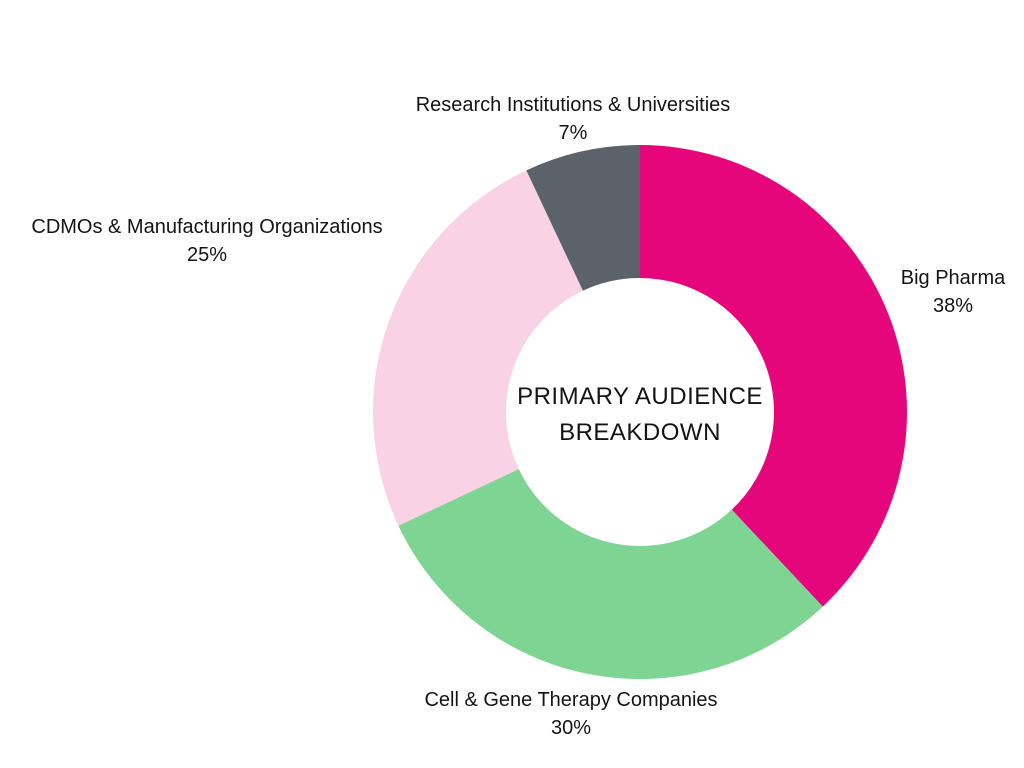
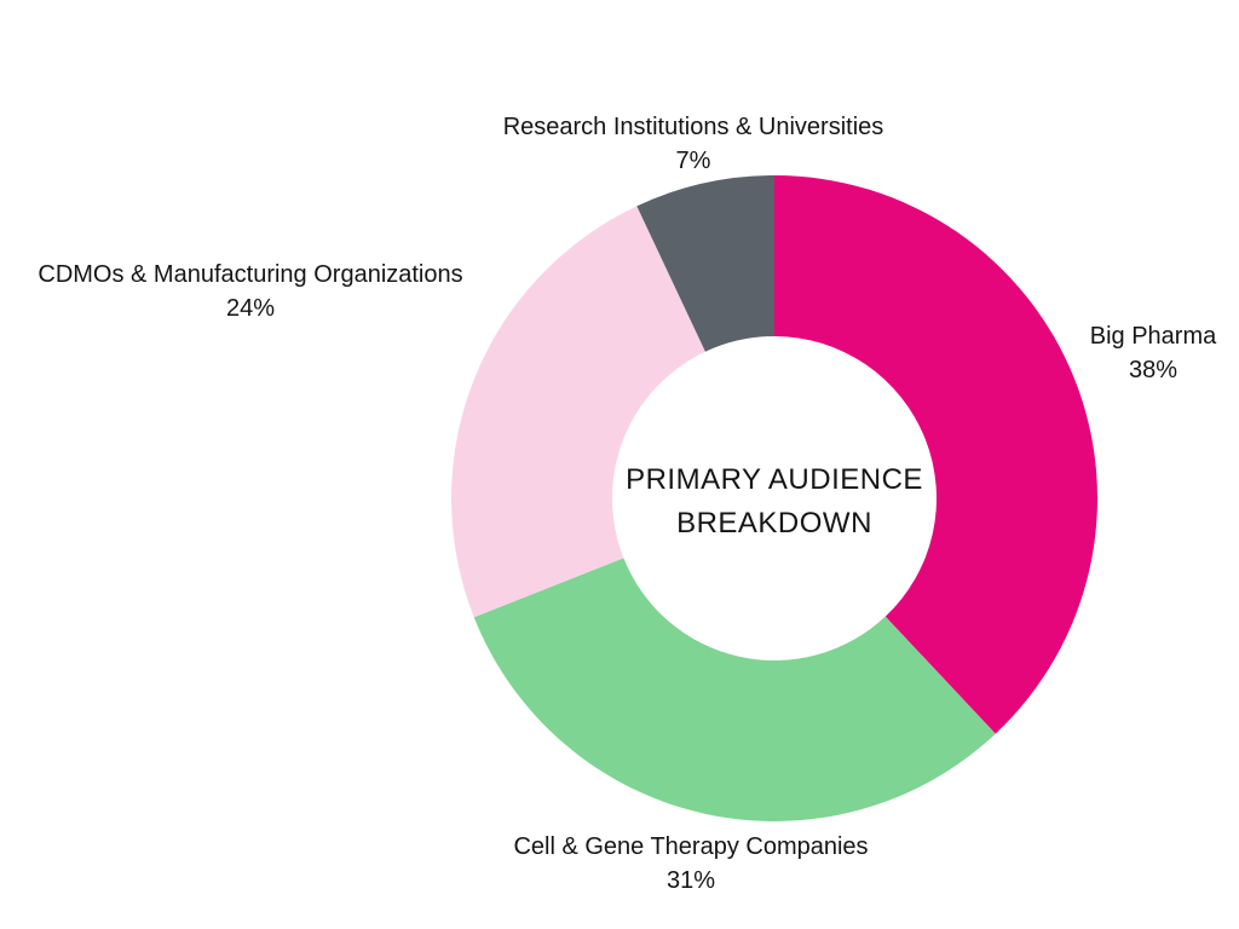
Cell & Gene Therapy Companies: 30% -> 31%
CDMOs & Manufacturing Organizations: 25% -> 24%
